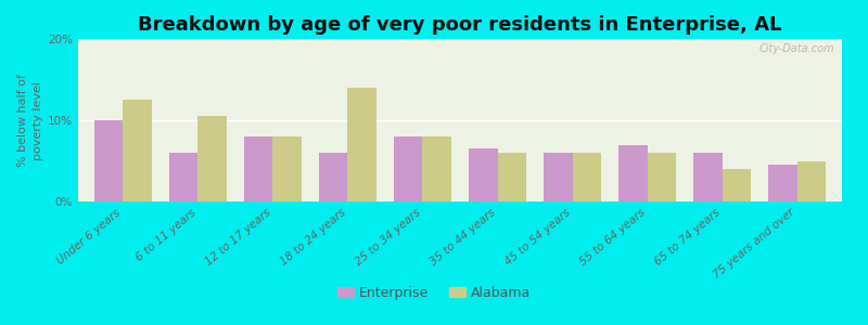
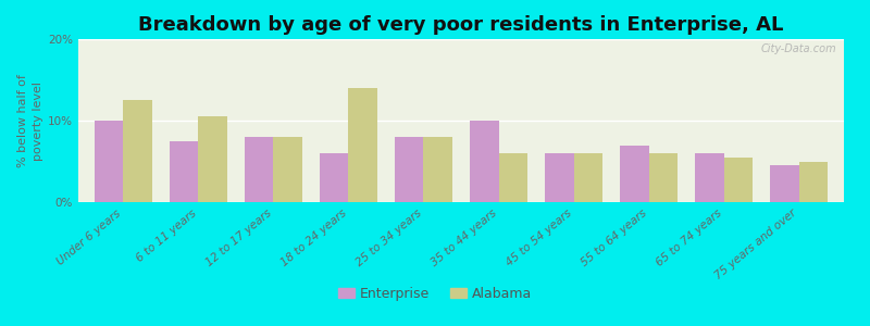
Enterprise/6 to 11 years: 6.0% -> 7.5%
Enterprise/35 to 44 years: 6.6% -> 10.0%
Alabama/65 to 74 years: 4.0% -> 5.5%
